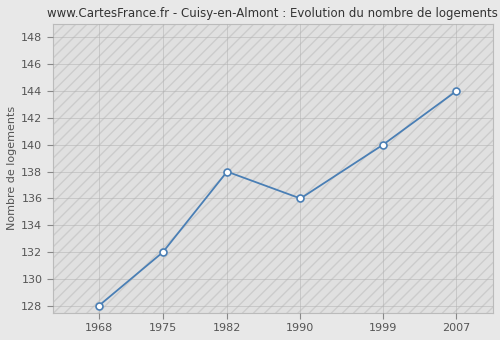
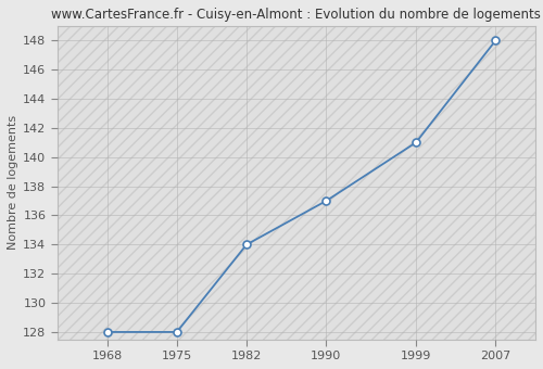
1975: 132 -> 128
1982: 138 -> 134
1990: 136 -> 137
1999: 140 -> 141
2007: 144 -> 148
